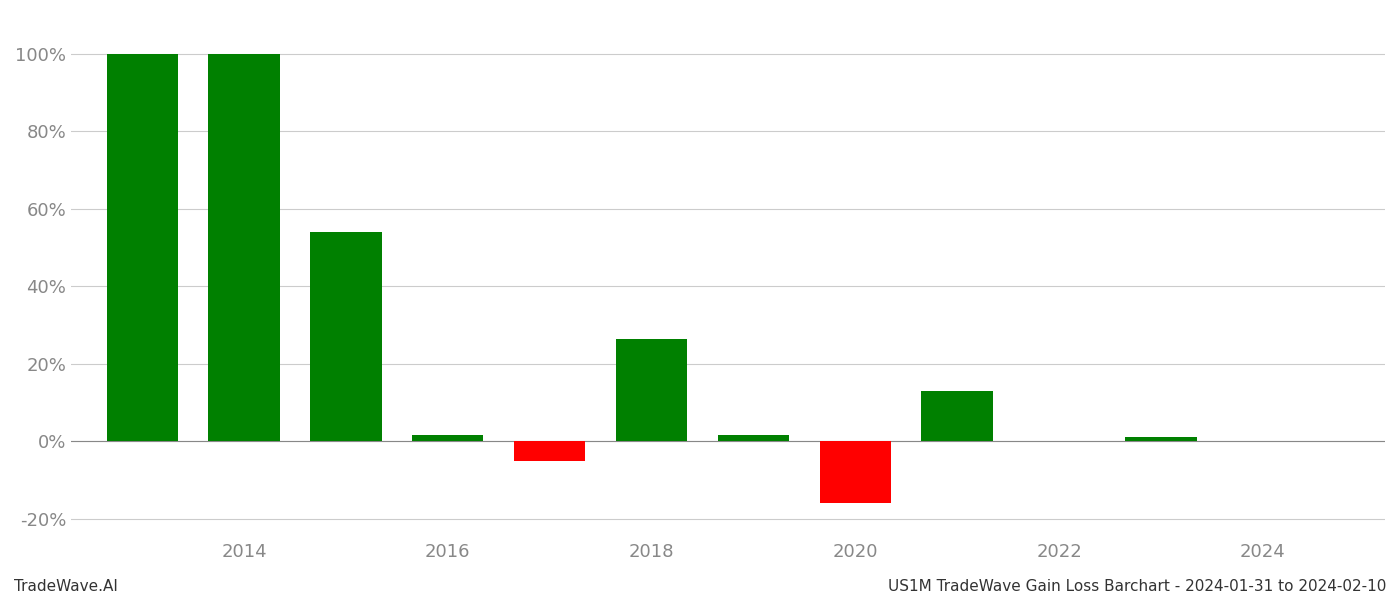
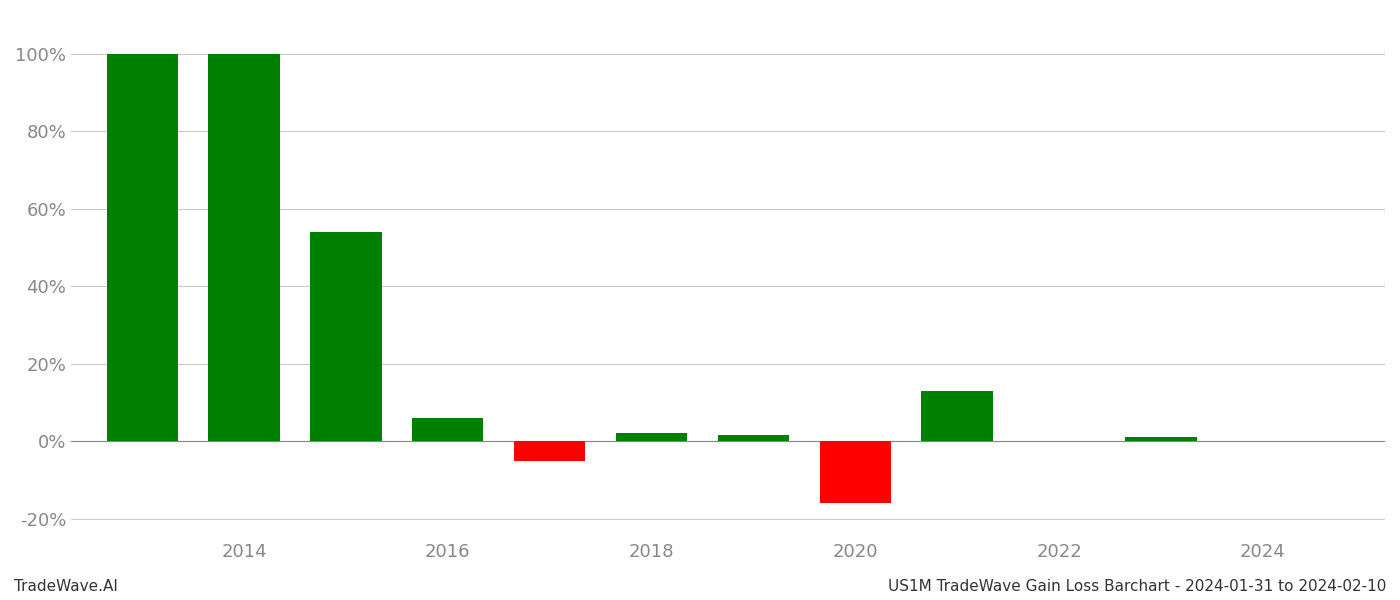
2016: 1.5% -> 6.0%
2018: 26.5% -> 2.2%
